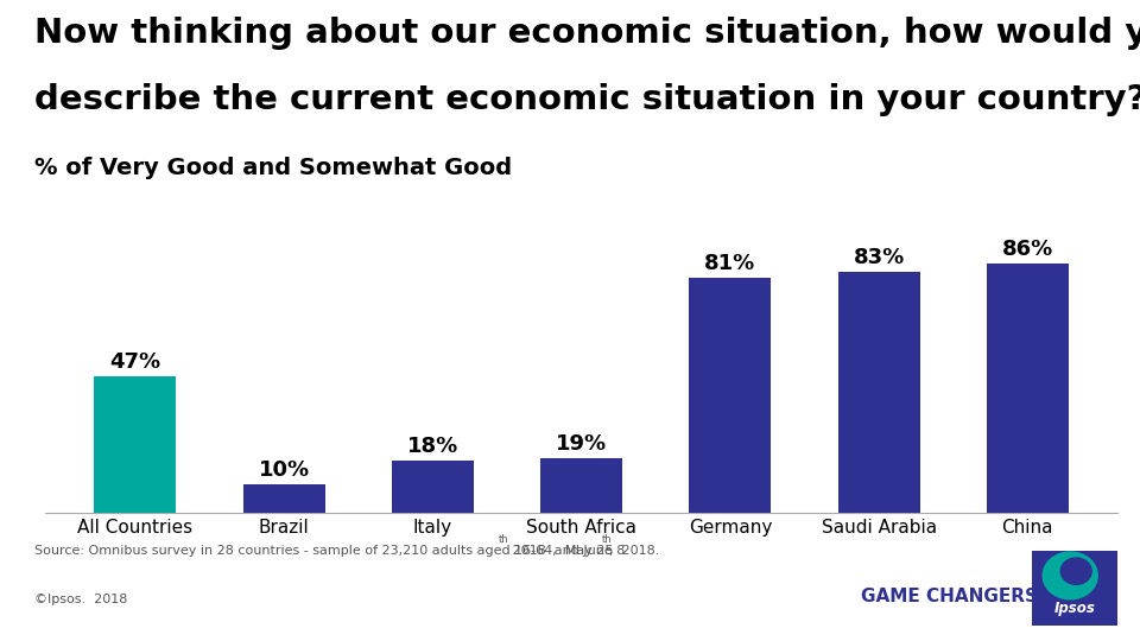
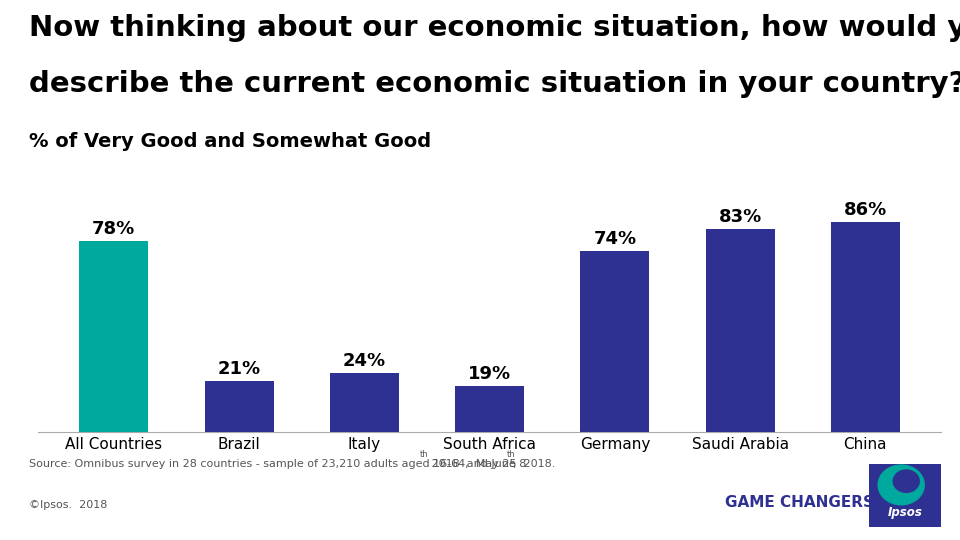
All Countries: 47% -> 78%
Brazil: 10% -> 21%
Italy: 18% -> 24%
Germany: 81% -> 74%
